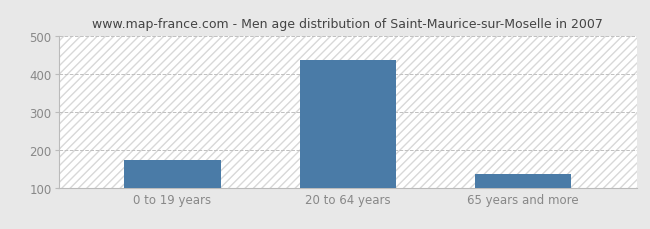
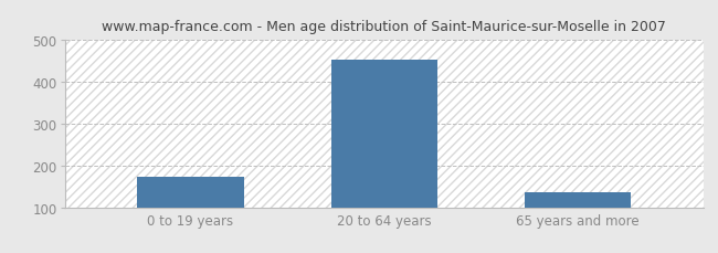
20 to 64 years: 435 -> 452
